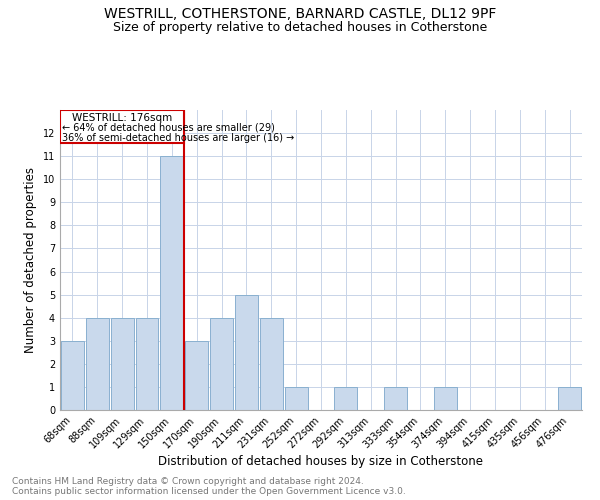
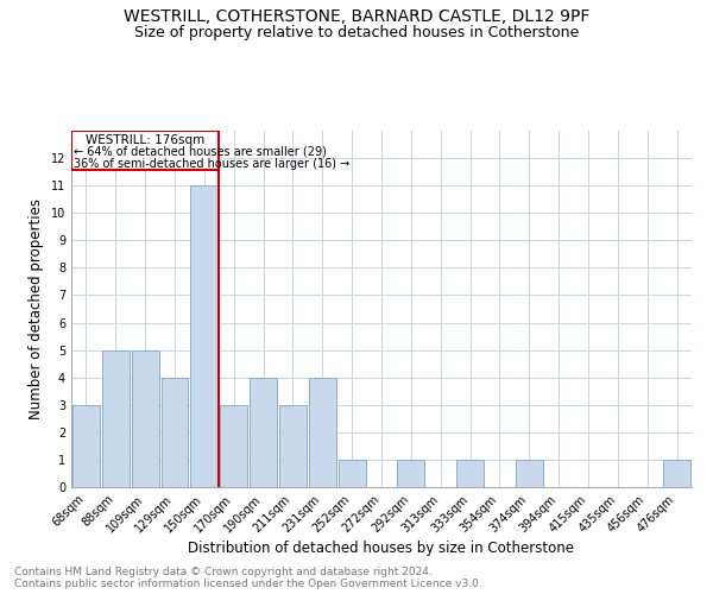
88sqm: 4 -> 5
109sqm: 4 -> 5
211sqm: 5 -> 3
